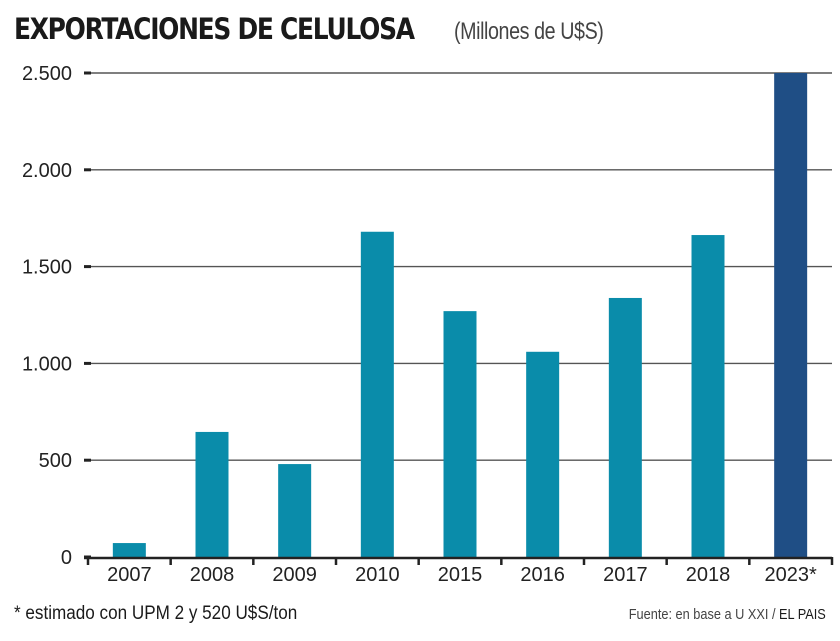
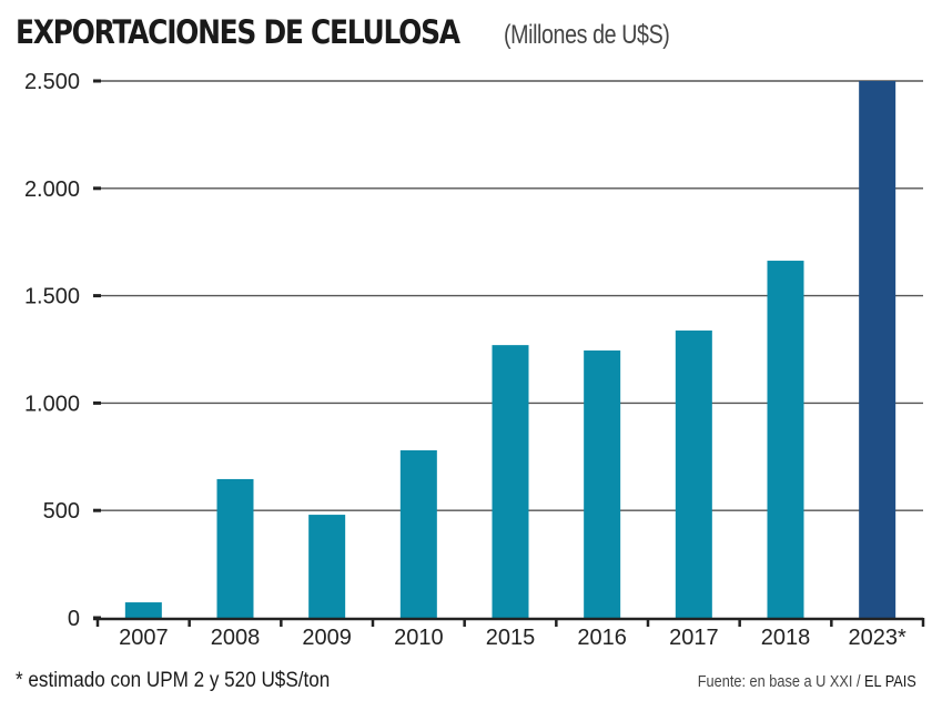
2010: 1680 -> 780
2016: 1060 -> 1240
